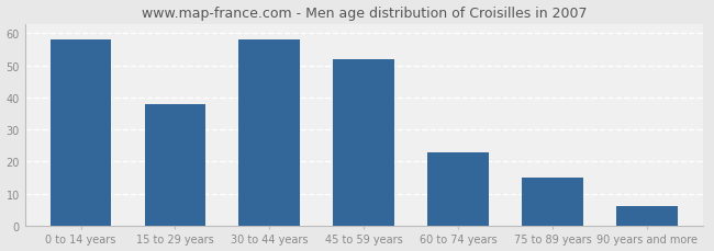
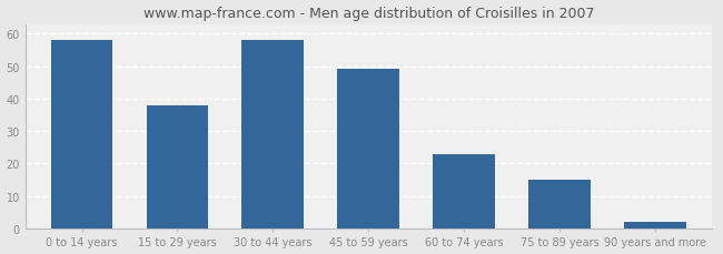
45 to 59 years: 52 -> 49
90 years and more: 6 -> 2
